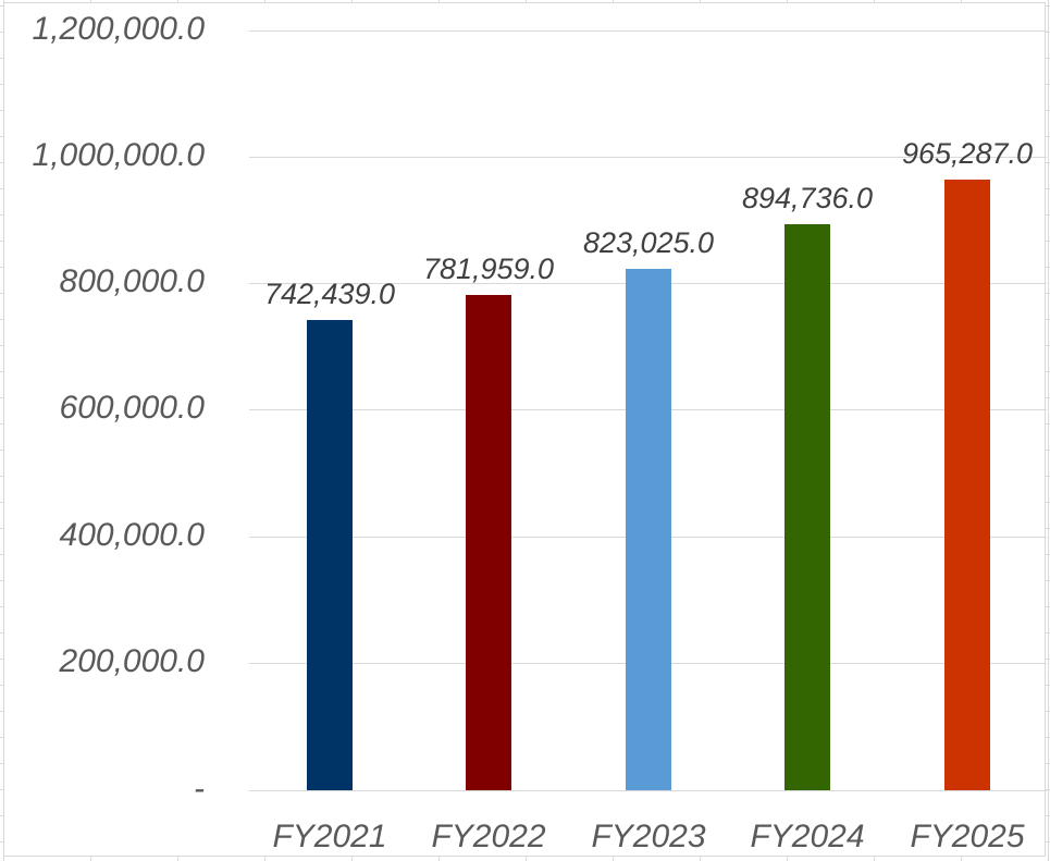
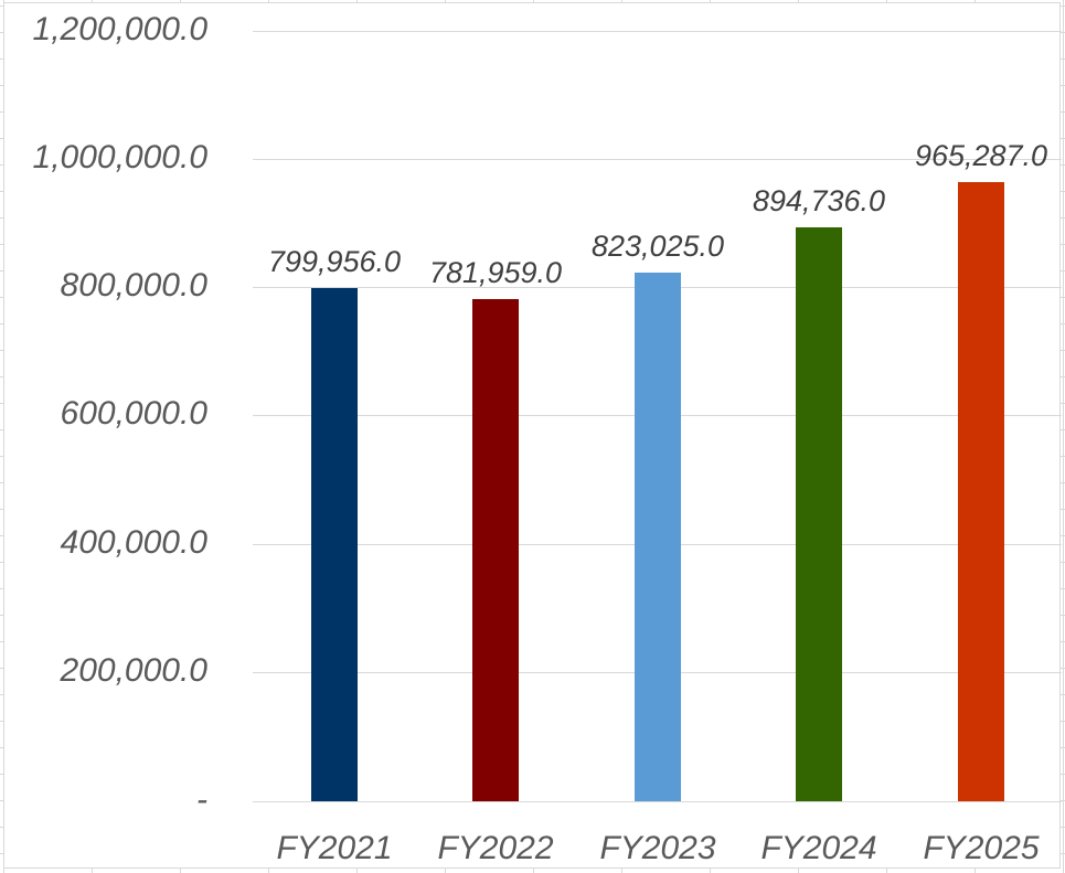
FY2021: 742,439.0 -> 799,956.0
